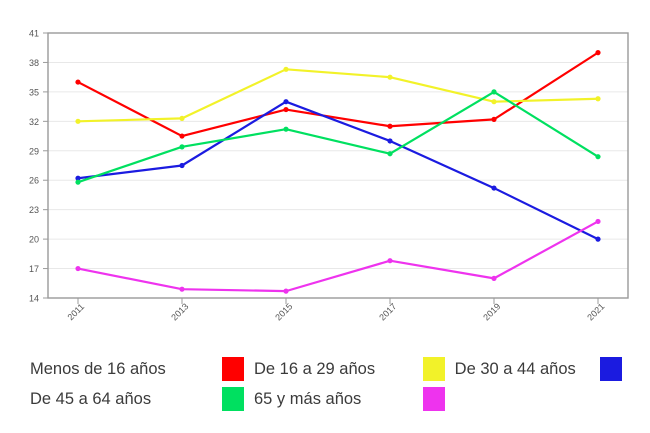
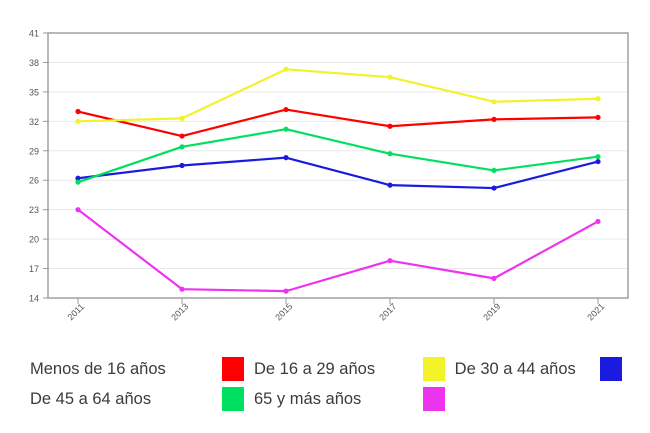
Menos de 16 años/2011: 36 -> 33
65 y más años/2011: 17 -> 23
De 30 a 44 años/2015: 34 -> 28
De 30 a 44 años/2017: 30 -> 26
De 45 a 64 años/2019: 35 -> 27
Menos de 16 años/2021: 39 -> 32
De 30 a 44 años/2021: 20 -> 28
